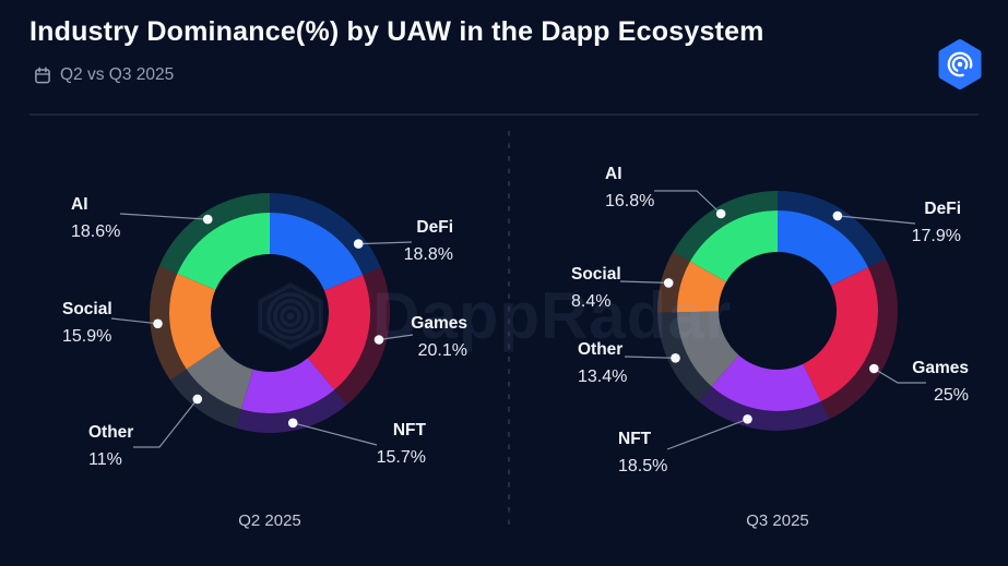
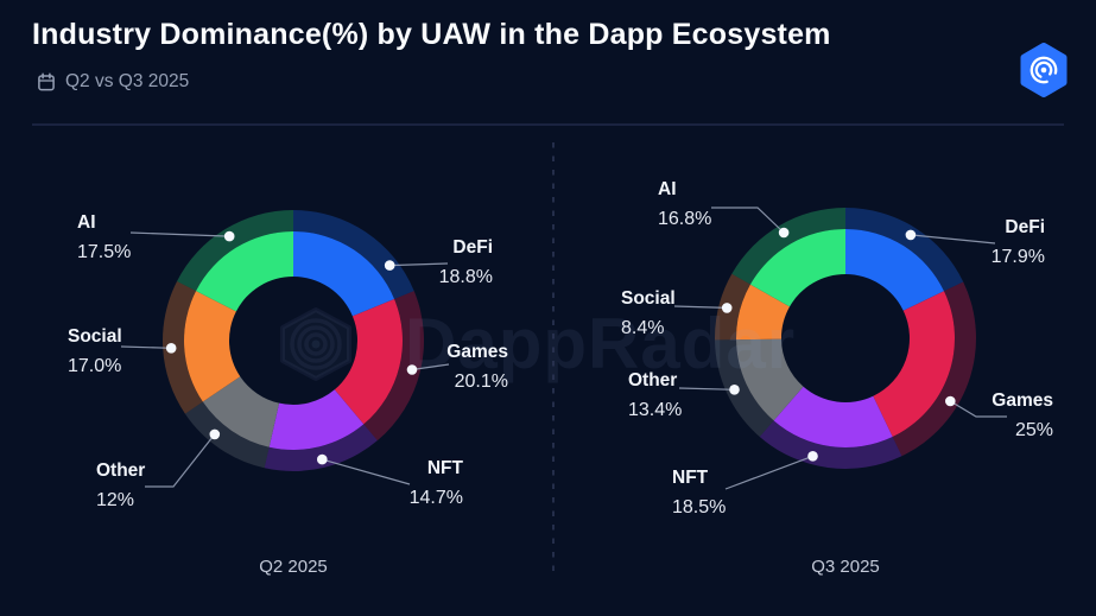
Q2 2025/NFT: 15.7% -> 14.7%
Q2 2025/Other: 11% -> 12%
Q2 2025/Social: 15.9% -> 17.0%
Q2 2025/AI: 18.6% -> 17.5%
